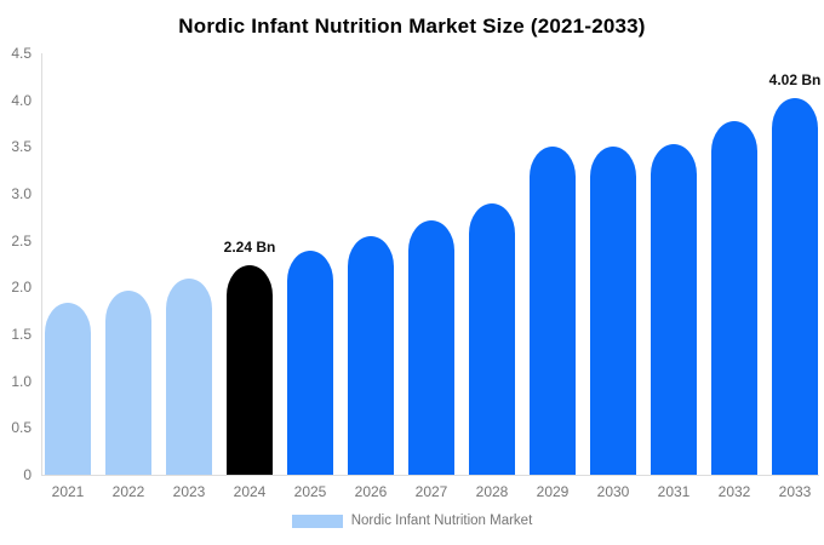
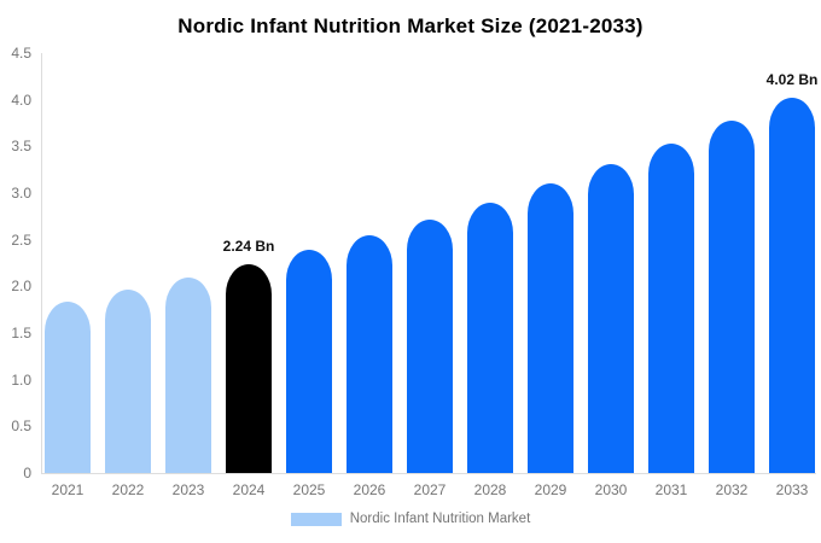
2029: 3.5 -> 3.1
2030: 3.5 -> 3.3
